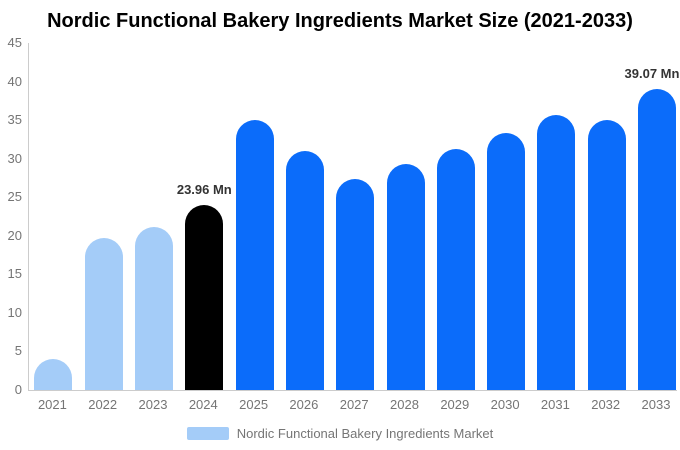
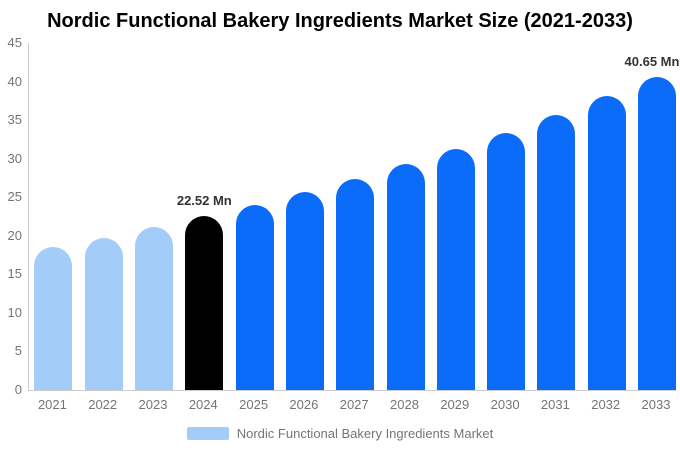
2021: 4 -> 19
2024: 23.96 -> 22.52
2025: 35 -> 24
2026: 31 -> 26
2032: 35 -> 38
2033: 39.07 -> 40.65
